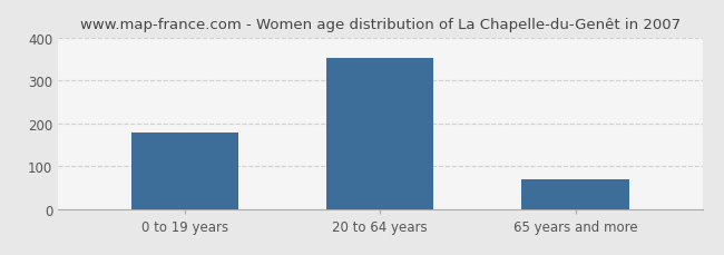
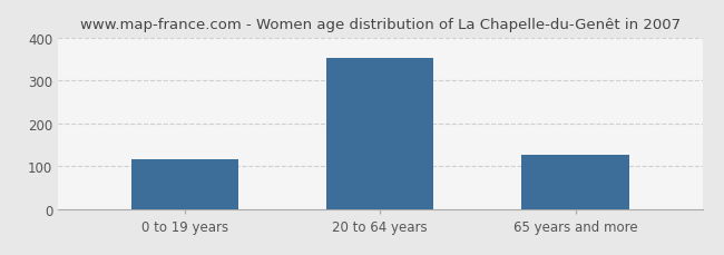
0 to 19 years: 178 -> 115
65 years and more: 70 -> 125
